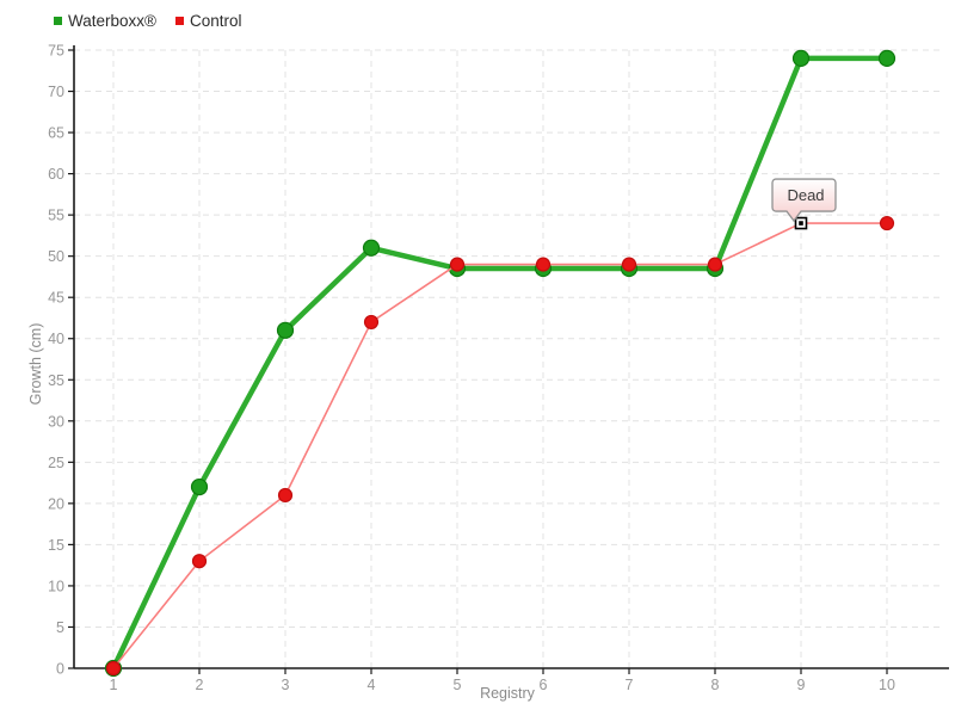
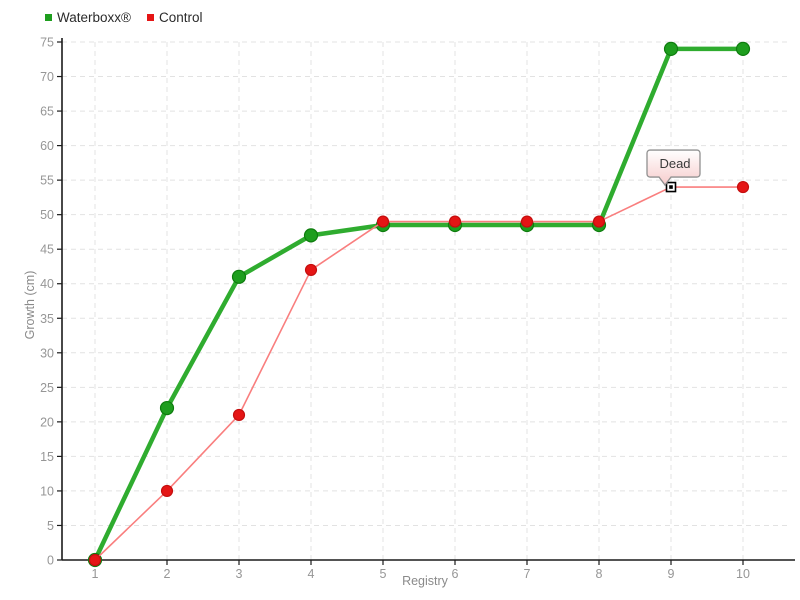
Control/2: 13 -> 10
Waterboxx®/4: 51 -> 47
